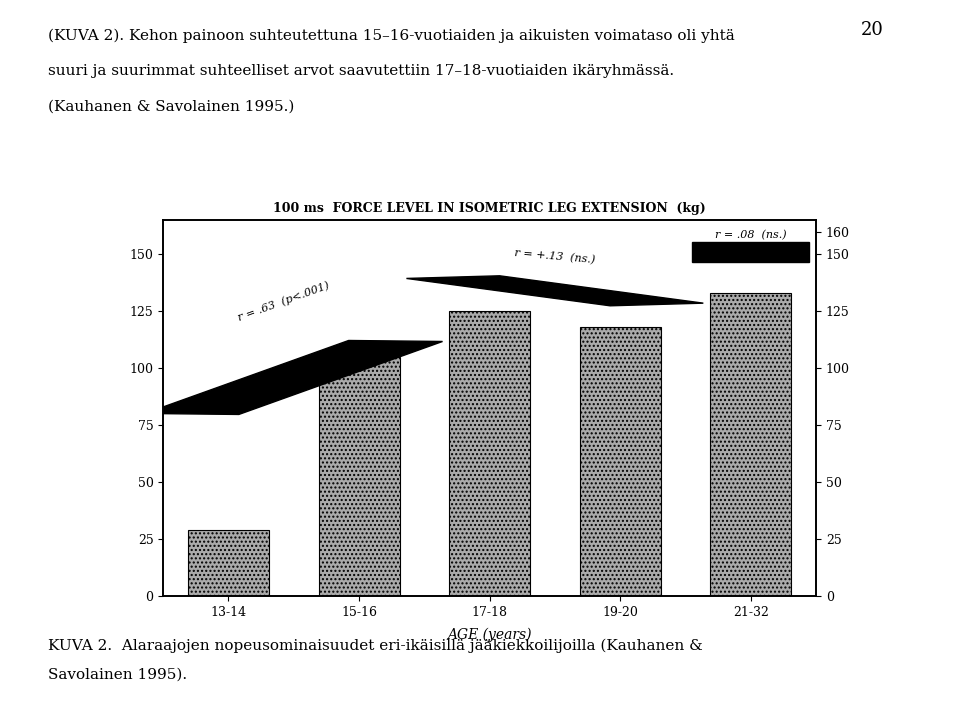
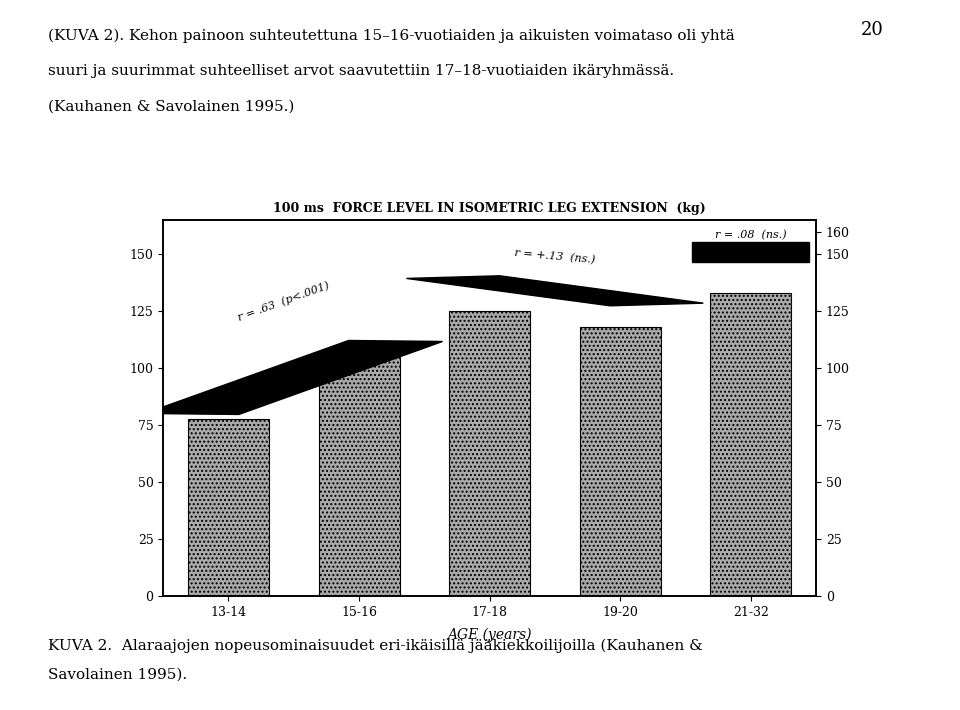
13-14: 29 -> 78
